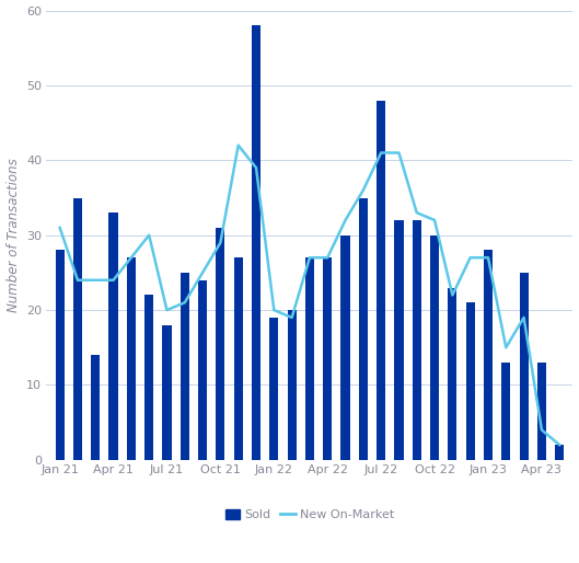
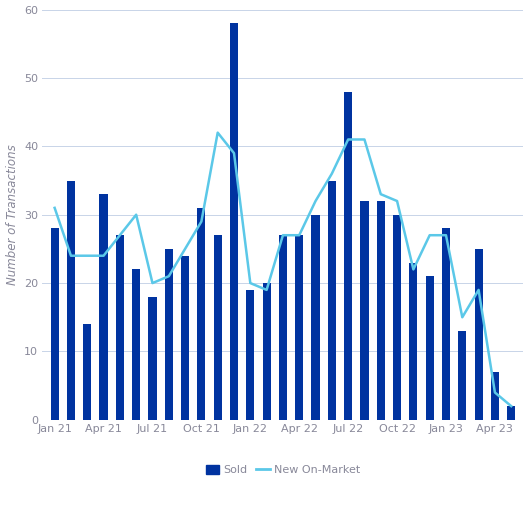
Sold/Apr 23: 13 -> 7
